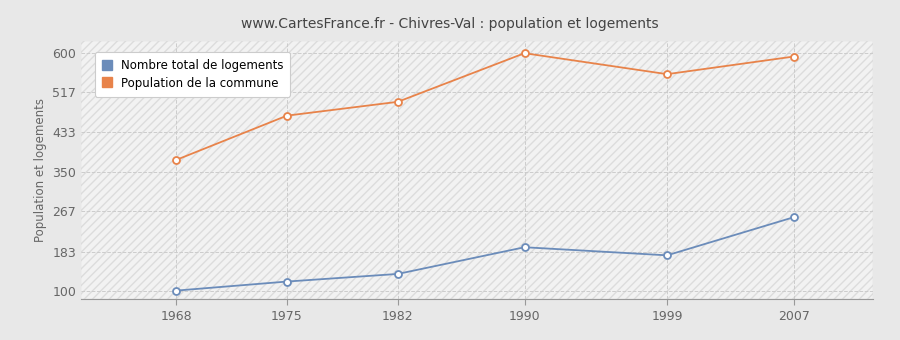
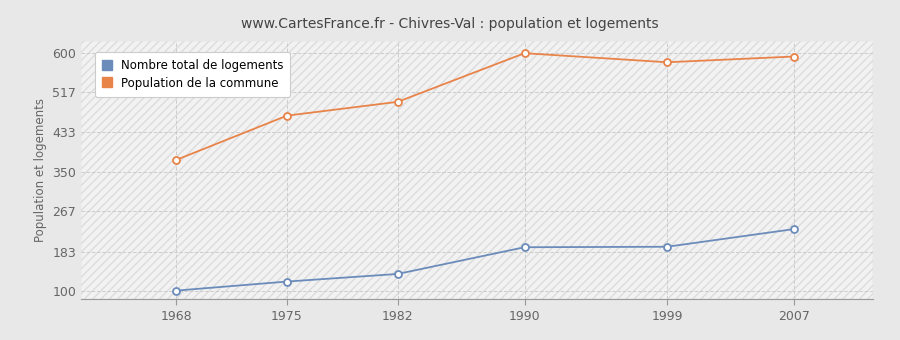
Nombre total de logements/1999: 175 -> 193
Population de la commune/1999: 555 -> 580
Nombre total de logements/2007: 255 -> 230
